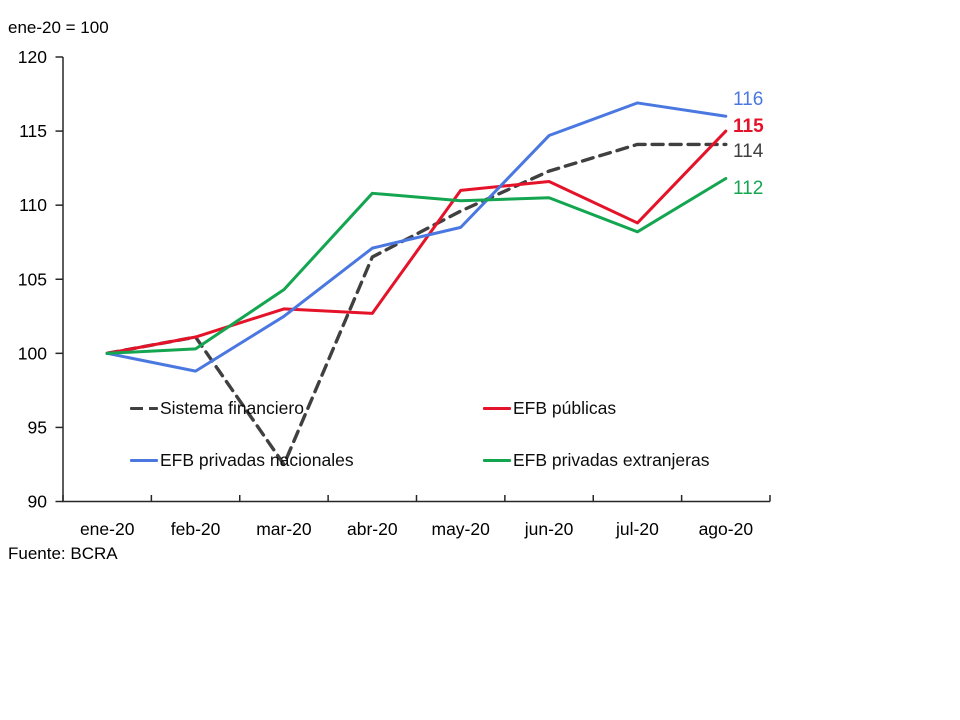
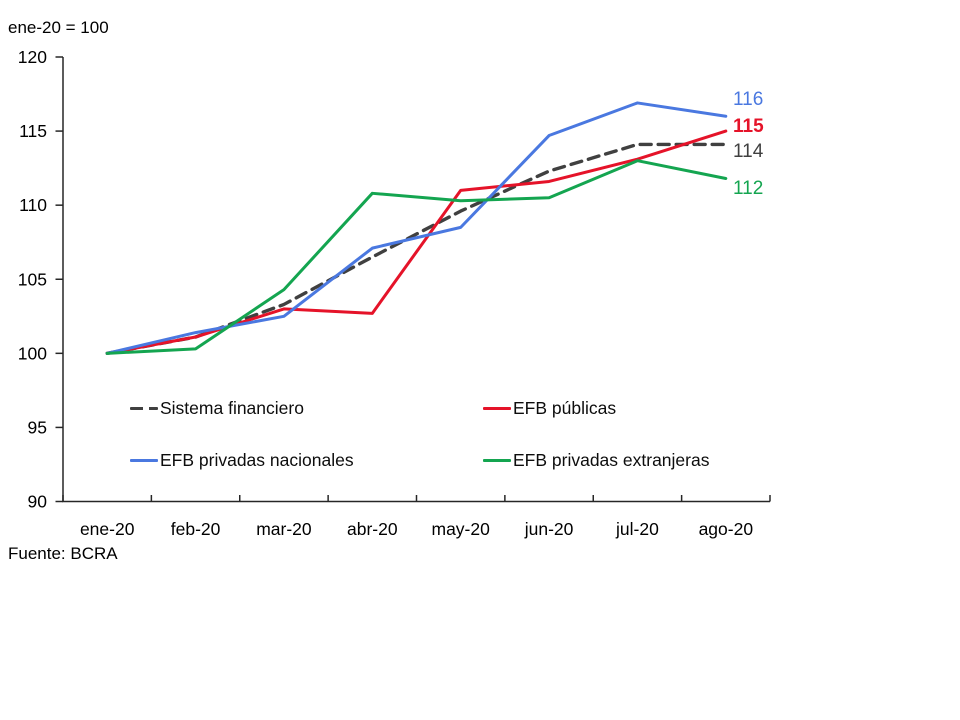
EFB privadas nacionales/feb-20: 98.8 -> 101.4
Sistema financiero/mar-20: 92.5 -> 103.3
EFB públicas/jul-20: 108.8 -> 113.1
EFB privadas extranjeras/jul-20: 108.2 -> 113.0
